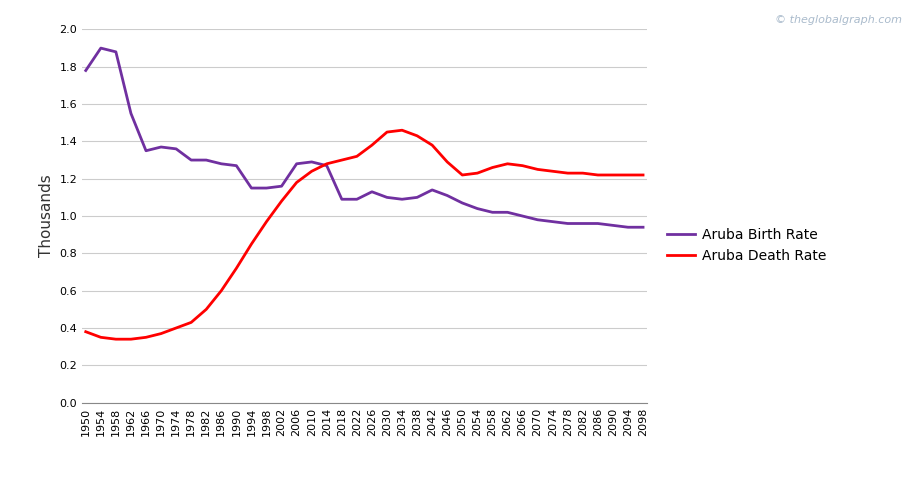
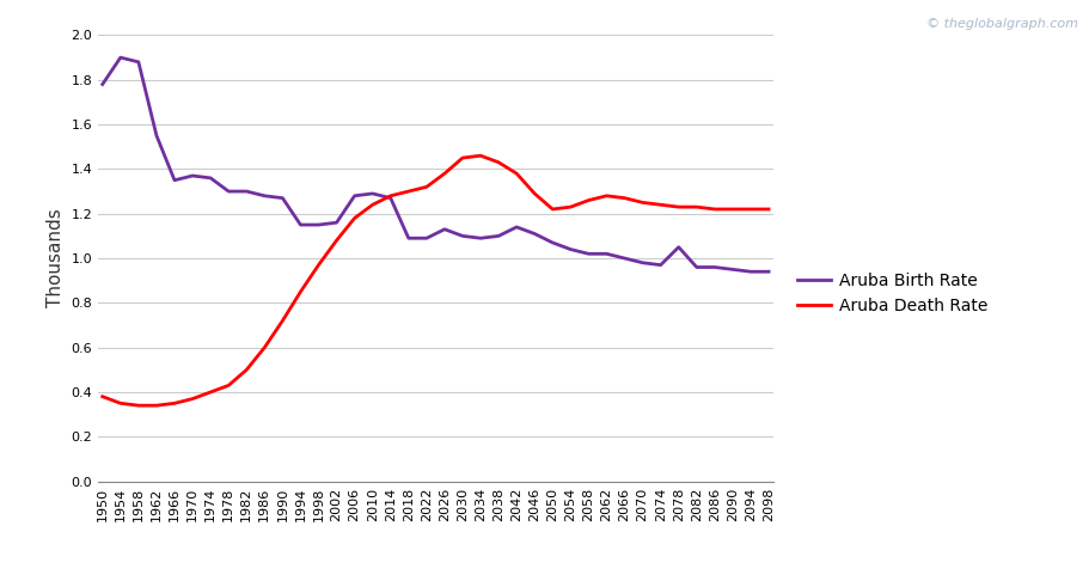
Aruba Birth Rate/2078: 0.96 -> 1.05
